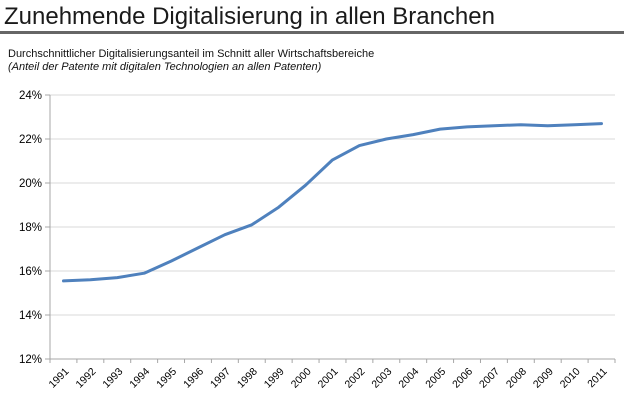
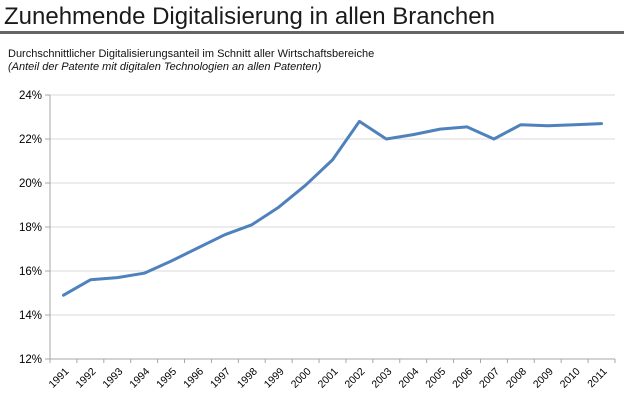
1991: 15.6% -> 14.9%
2002: 21.7% -> 22.8%
2007: 22.6% -> 22.0%
